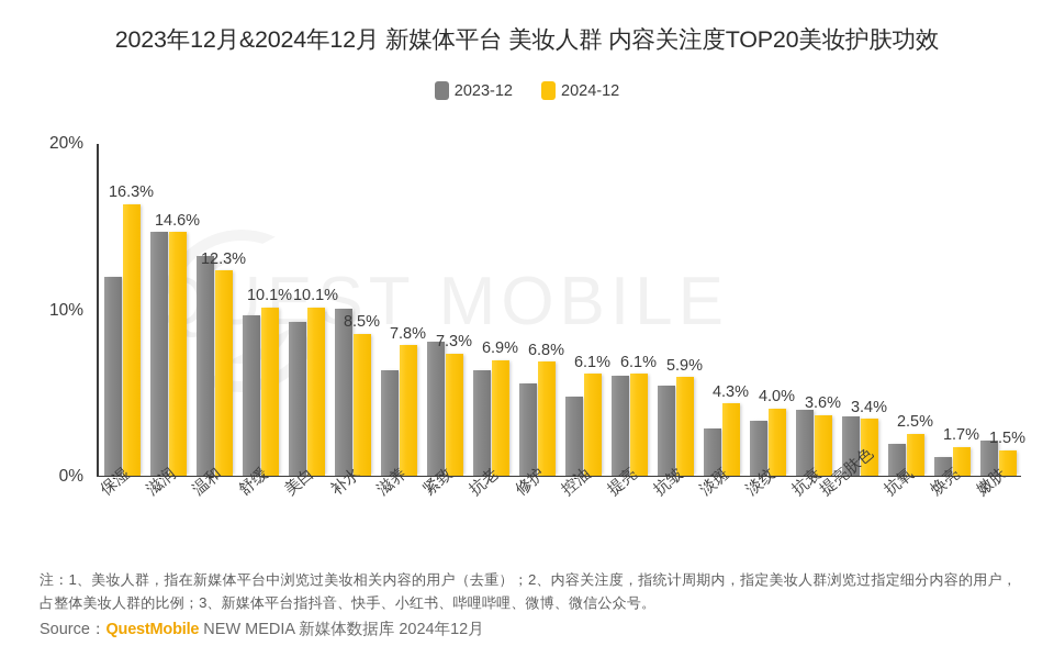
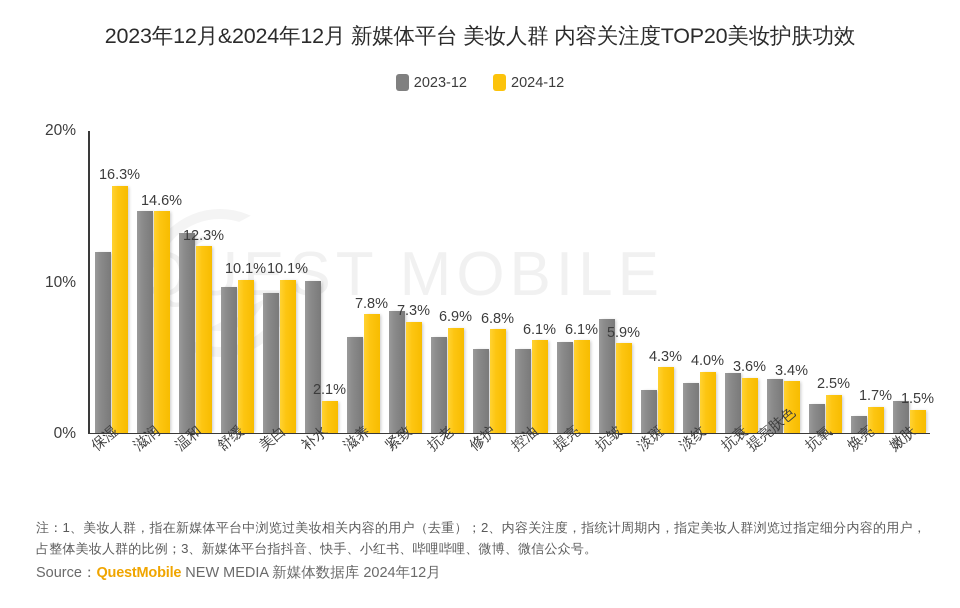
2024-12/补水: 8.5% -> 2.1%
2023-12/控油: 4.7% -> 5.5%
2023-12/抗皱: 5.4% -> 7.5%
